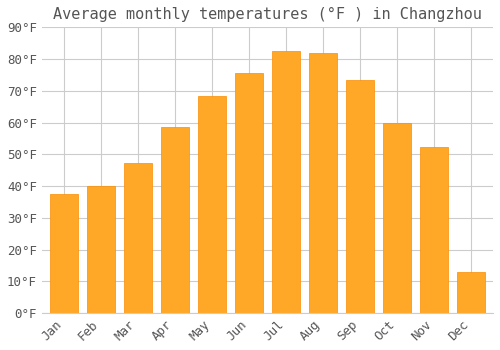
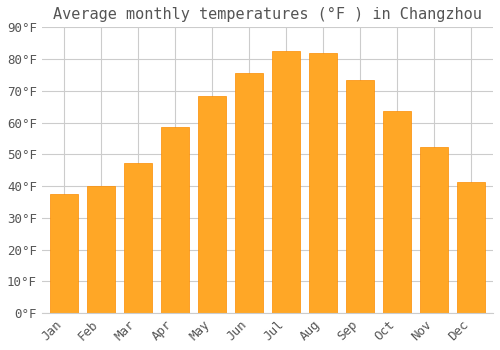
Oct: 60.0°F -> 63.5°F
Dec: 13.0°F -> 41.4°F
